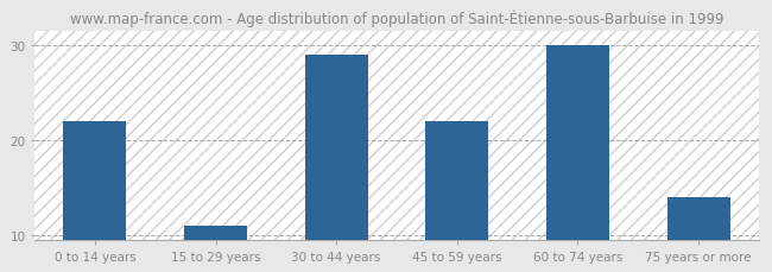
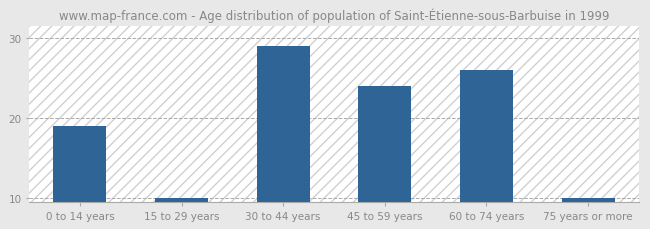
0 to 14 years: 22 -> 19
15 to 29 years: 11 -> 10
45 to 59 years: 22 -> 24
60 to 74 years: 30 -> 26
75 years or more: 14 -> 10
